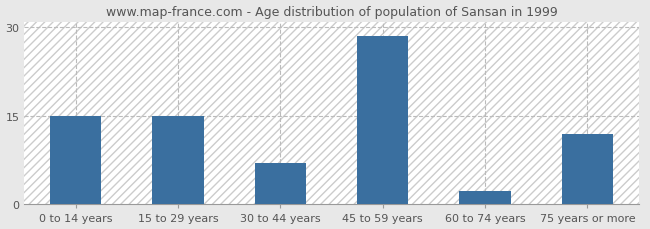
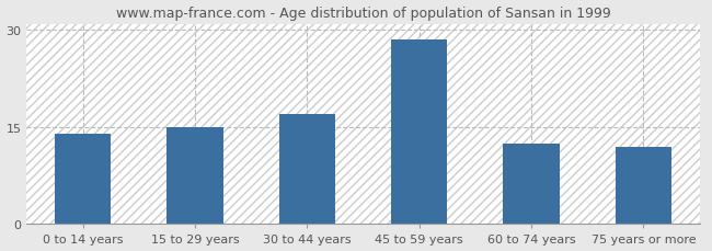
0 to 14 years: 15.0 -> 14.0
30 to 44 years: 7.0 -> 17.0
60 to 74 years: 2.2 -> 12.5
